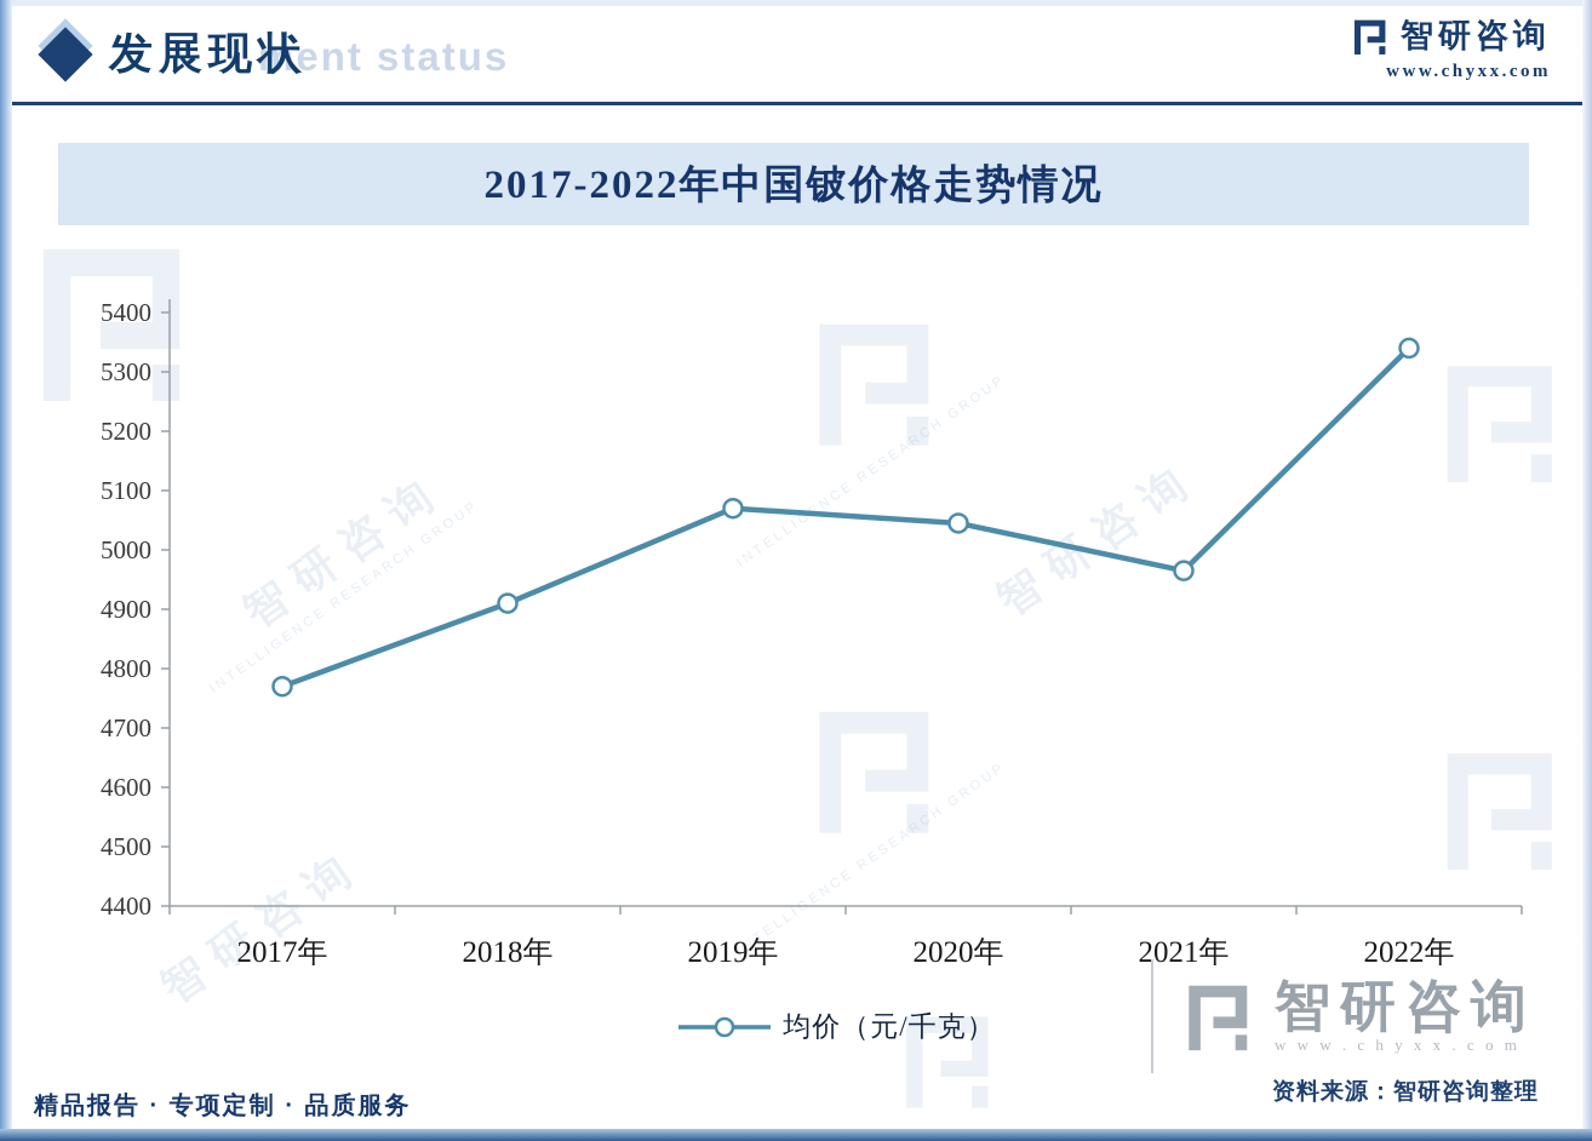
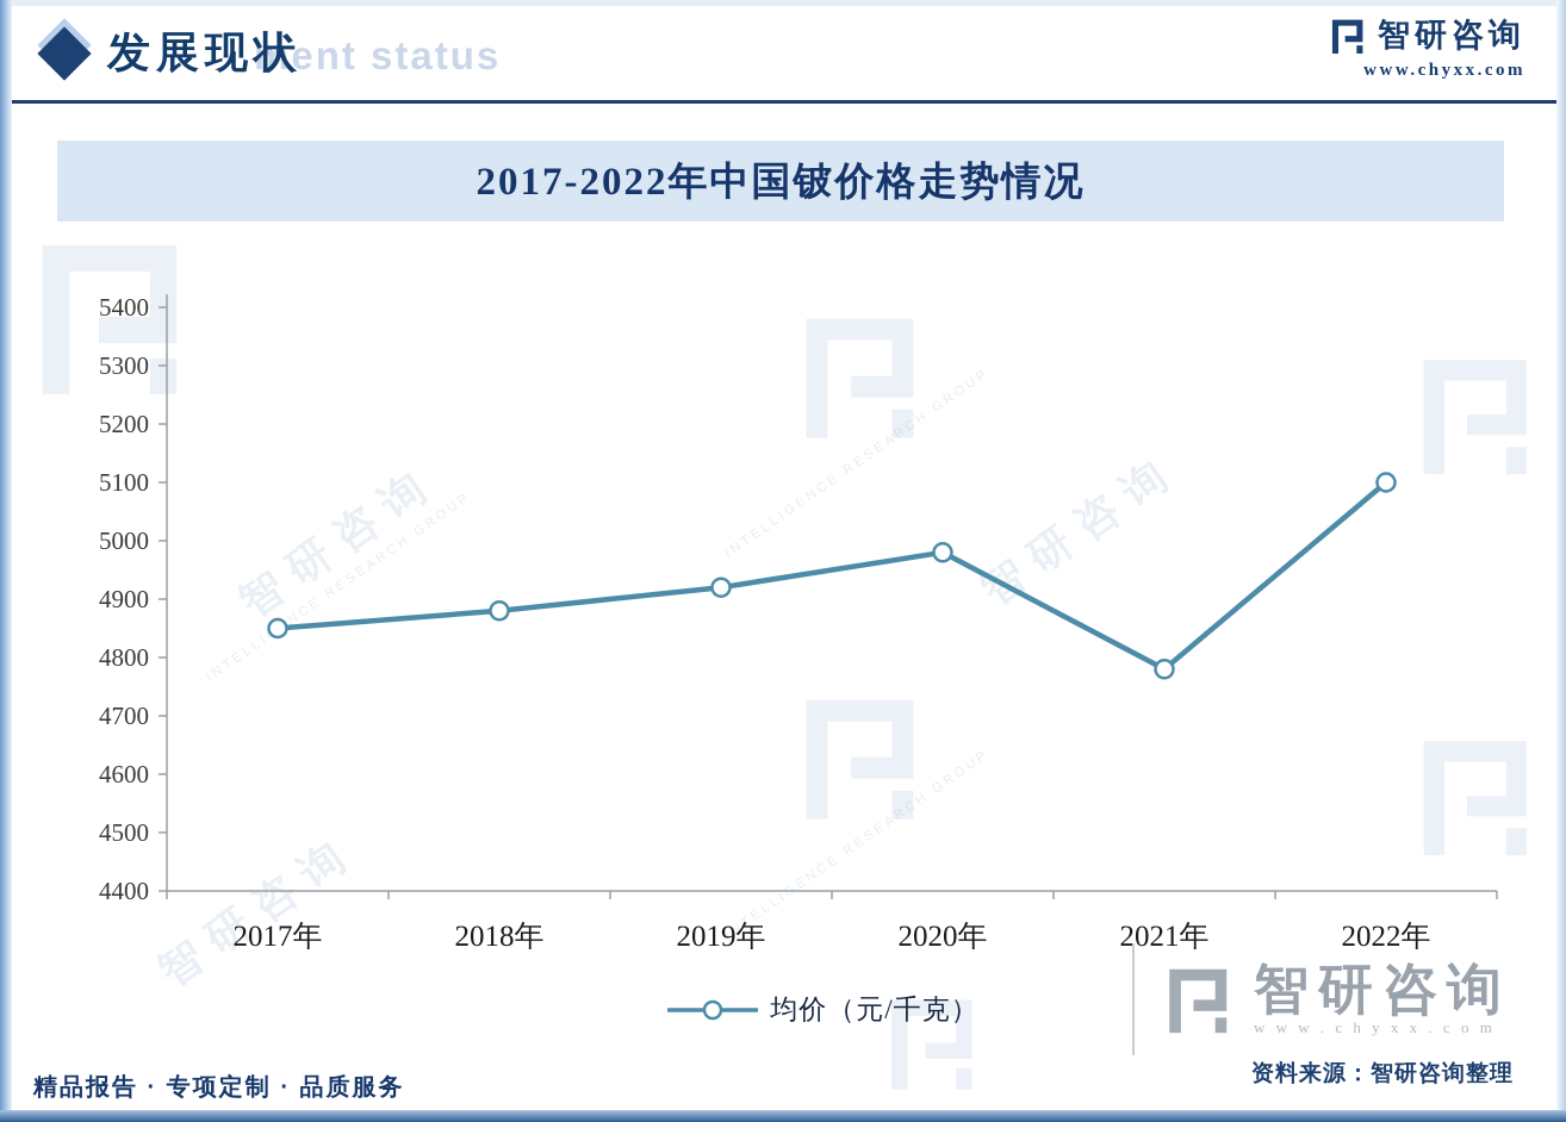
2017年: 4770 -> 4850
2018年: 4910 -> 4880
2019年: 5070 -> 4920
2020年: 5040 -> 4980
2021年: 4960 -> 4780
2022年: 5340 -> 5100
